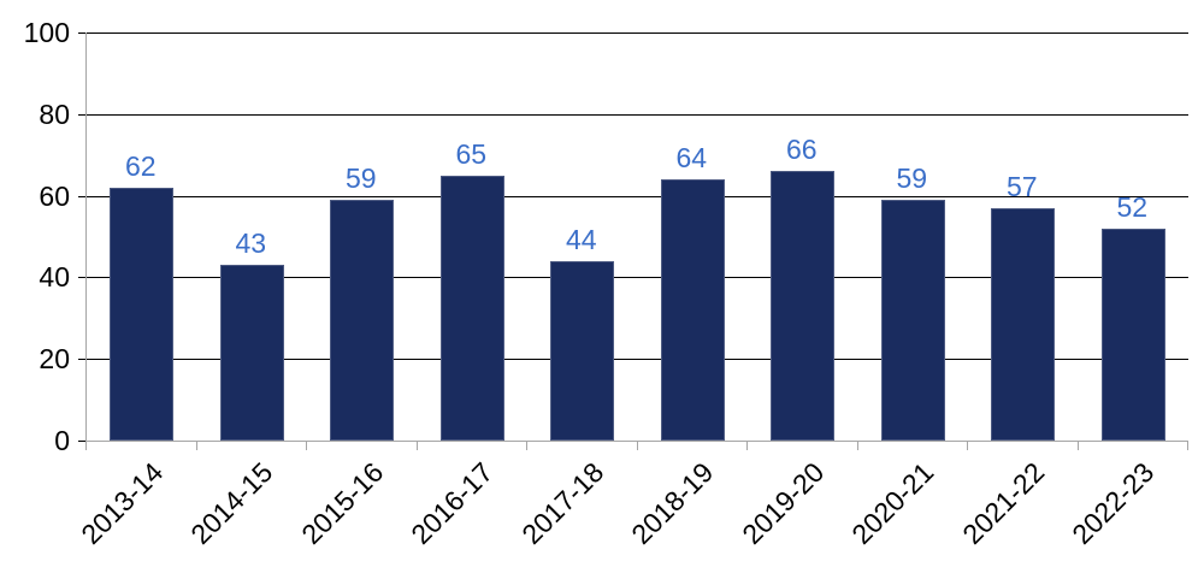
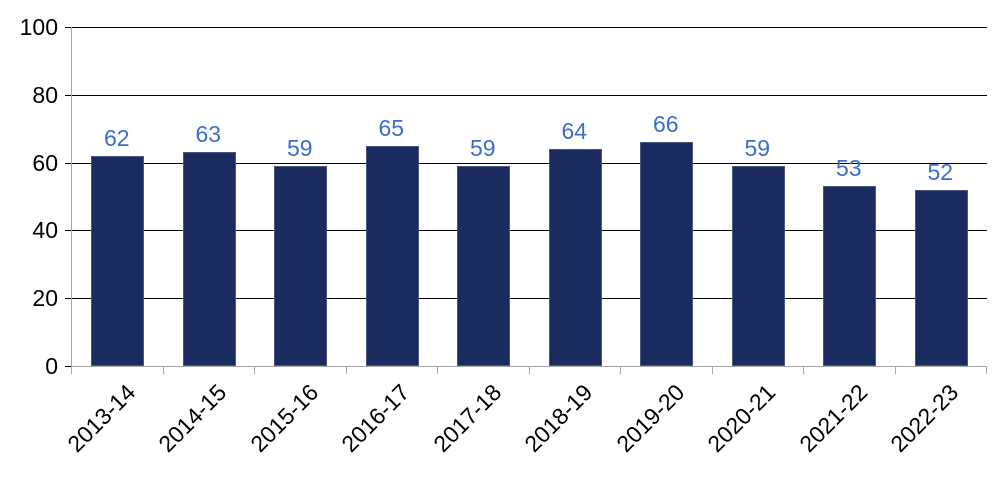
2014-15: 43 -> 63
2017-18: 44 -> 59
2021-22: 57 -> 53
